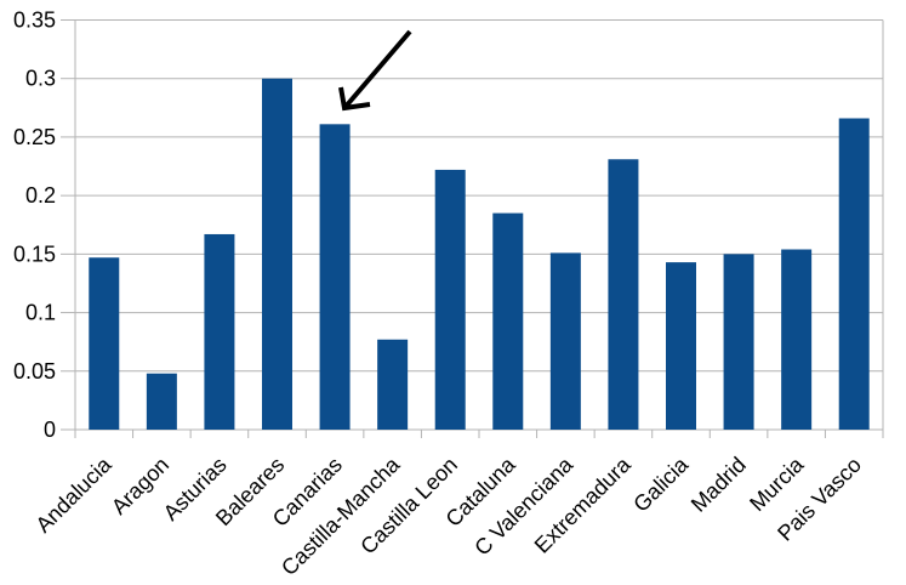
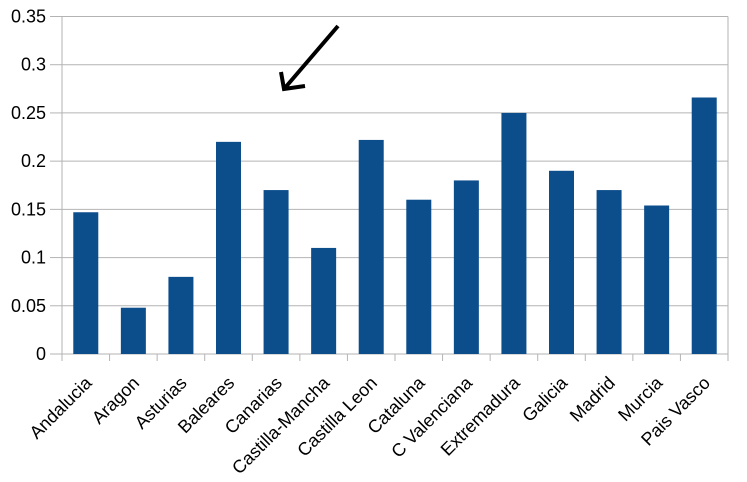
Asturias: 0.17 -> 0.08
Baleares: 0.30 -> 0.22
Canarias: 0.26 -> 0.17
Castilla-Mancha: 0.08 -> 0.11
Cataluna: 0.18 -> 0.16
C Valenciana: 0.15 -> 0.18
Extremadura: 0.23 -> 0.25
Galicia: 0.14 -> 0.19
Madrid: 0.15 -> 0.17
